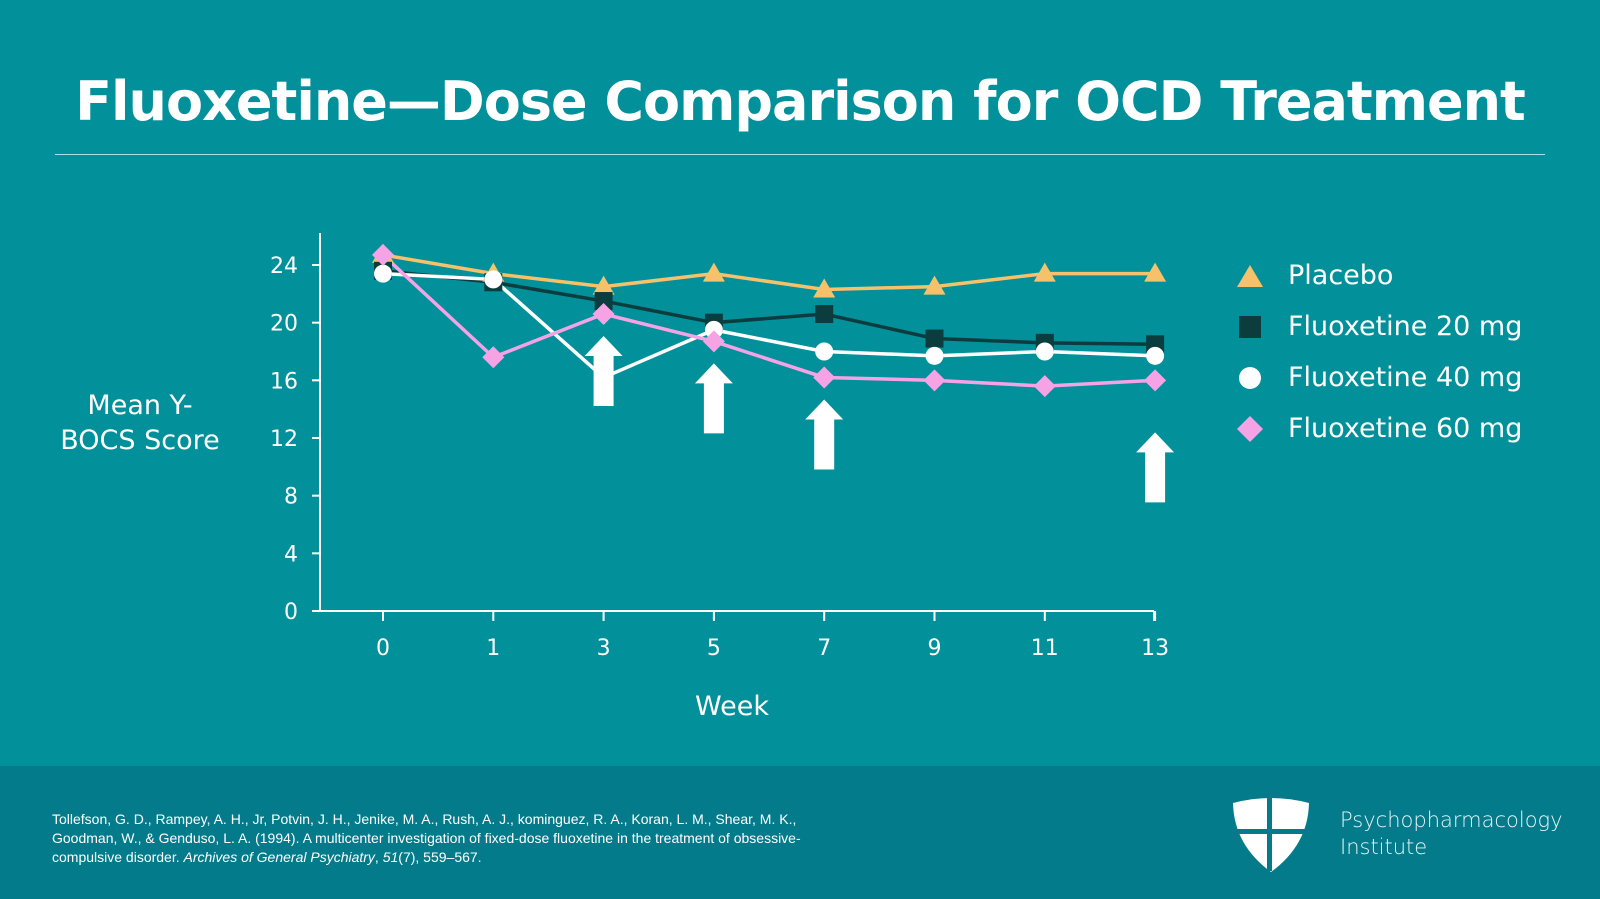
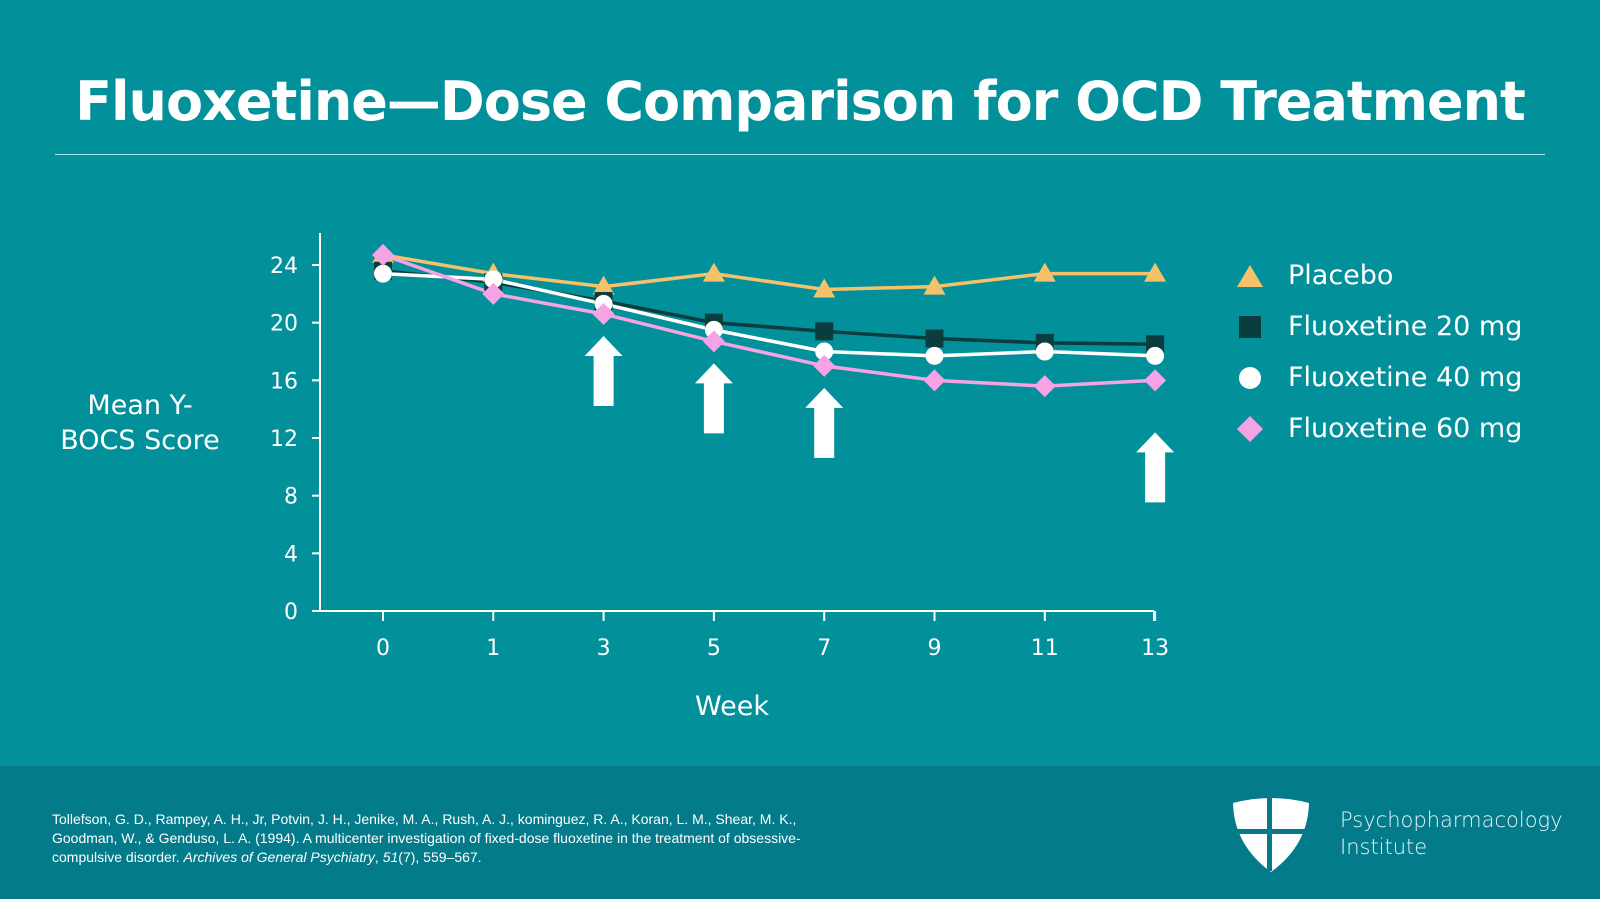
Fluoxetine 60 mg/1: 17.6 -> 22.0
Fluoxetine 40 mg/3: 16.2 -> 21.3
Fluoxetine 20 mg/7: 20.6 -> 19.4
Fluoxetine 60 mg/7: 16.2 -> 17.0
